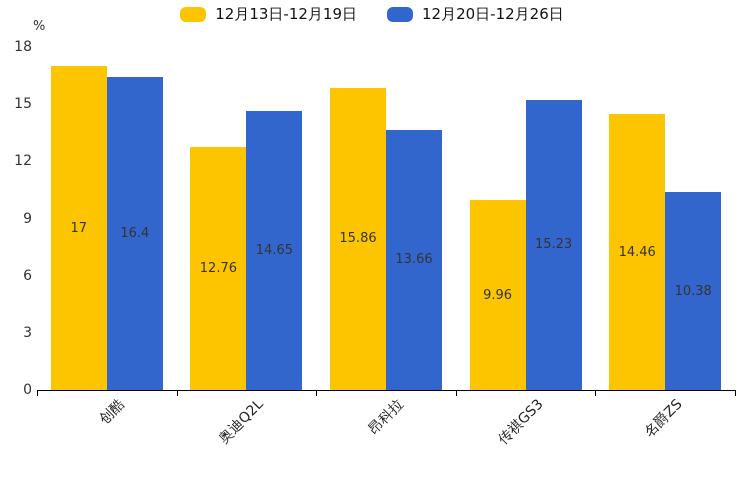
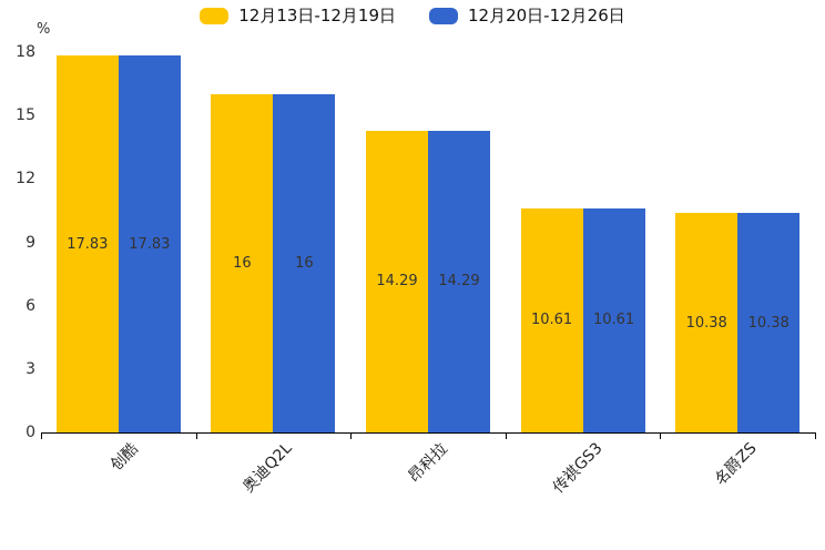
12月13日-12月19日/创酷: 17 -> 17.83
12月20日-12月26日/创酷: 16.4 -> 17.83
12月13日-12月19日/奥迪Q2L: 12.76 -> 16
12月20日-12月26日/奥迪Q2L: 14.65 -> 16
12月13日-12月19日/昂科拉: 15.86 -> 14.29
12月20日-12月26日/昂科拉: 13.66 -> 14.29
12月13日-12月19日/传祺GS3: 9.96 -> 10.61
12月20日-12月26日/传祺GS3: 15.23 -> 10.61
12月13日-12月19日/名爵ZS: 14.46 -> 10.38
